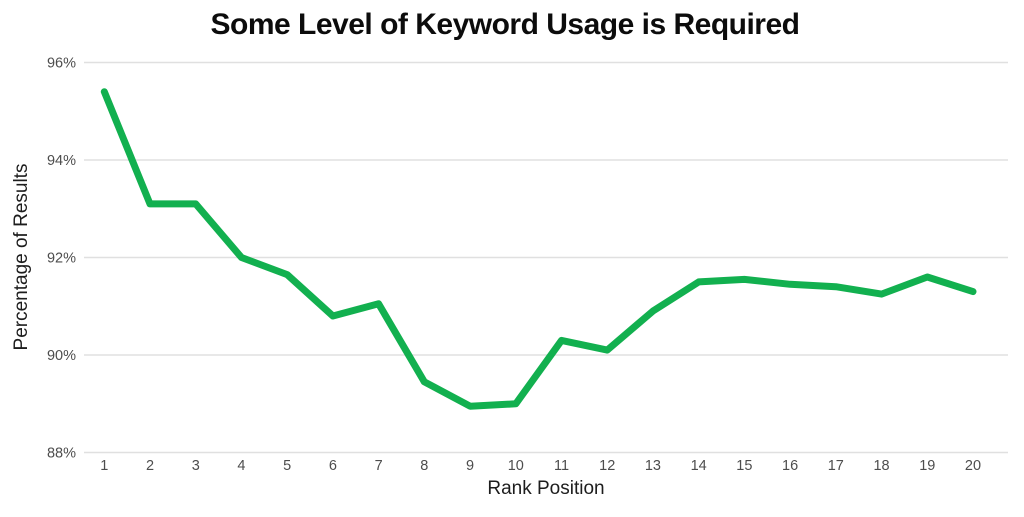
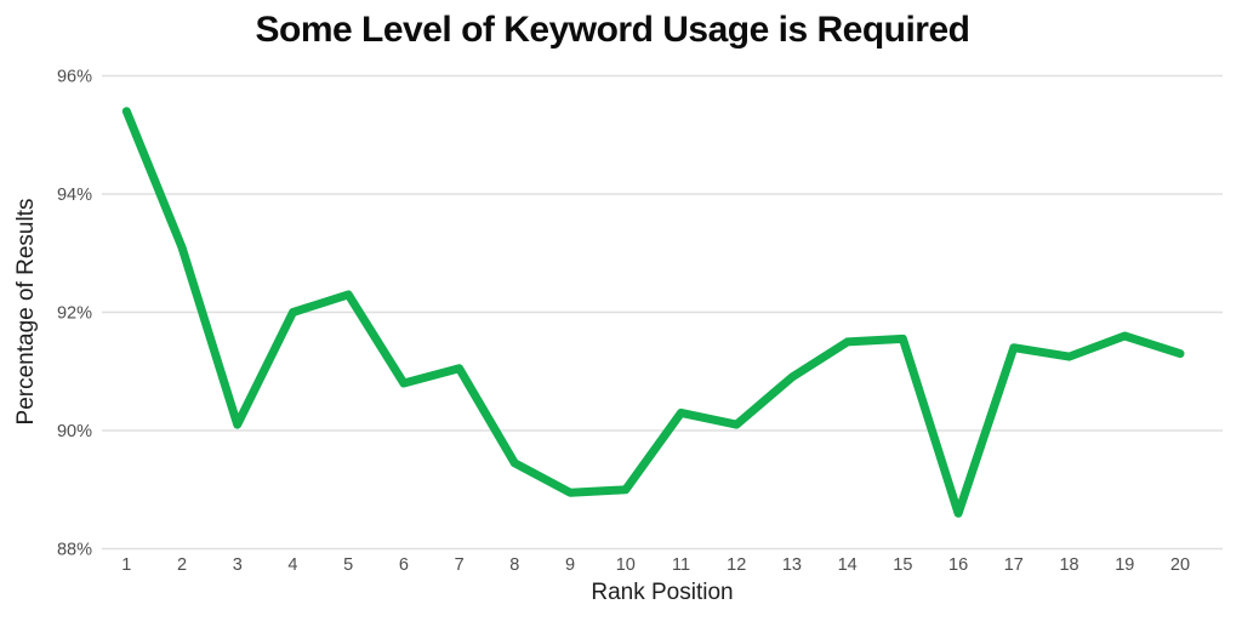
3: 93.1% -> 90.1%
5: 91.7% -> 92.3%
16: 91.5% -> 88.6%
